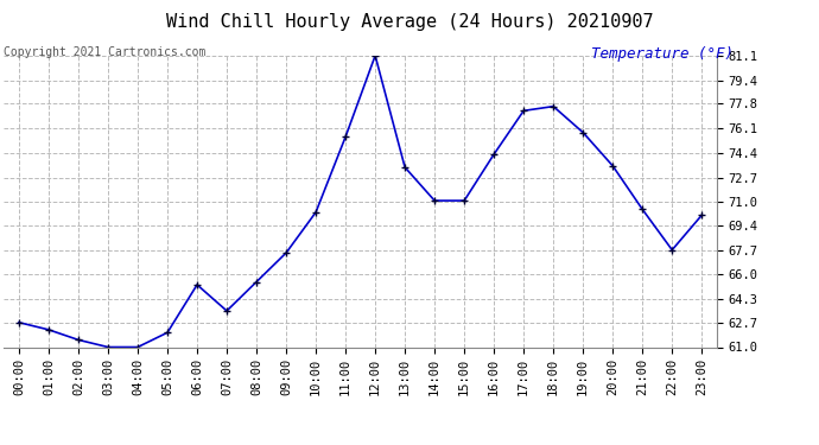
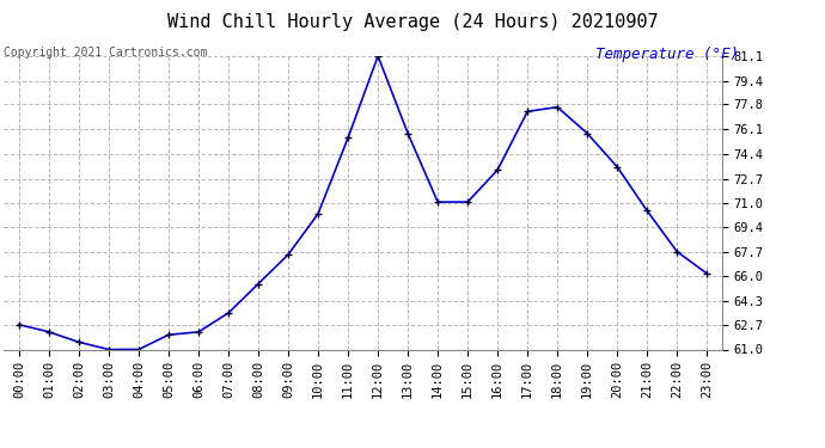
06:00: 65.3 -> 62.2
13:00: 73.4 -> 75.8
16:00: 74.3 -> 73.3
23:00: 70.1 -> 66.2
